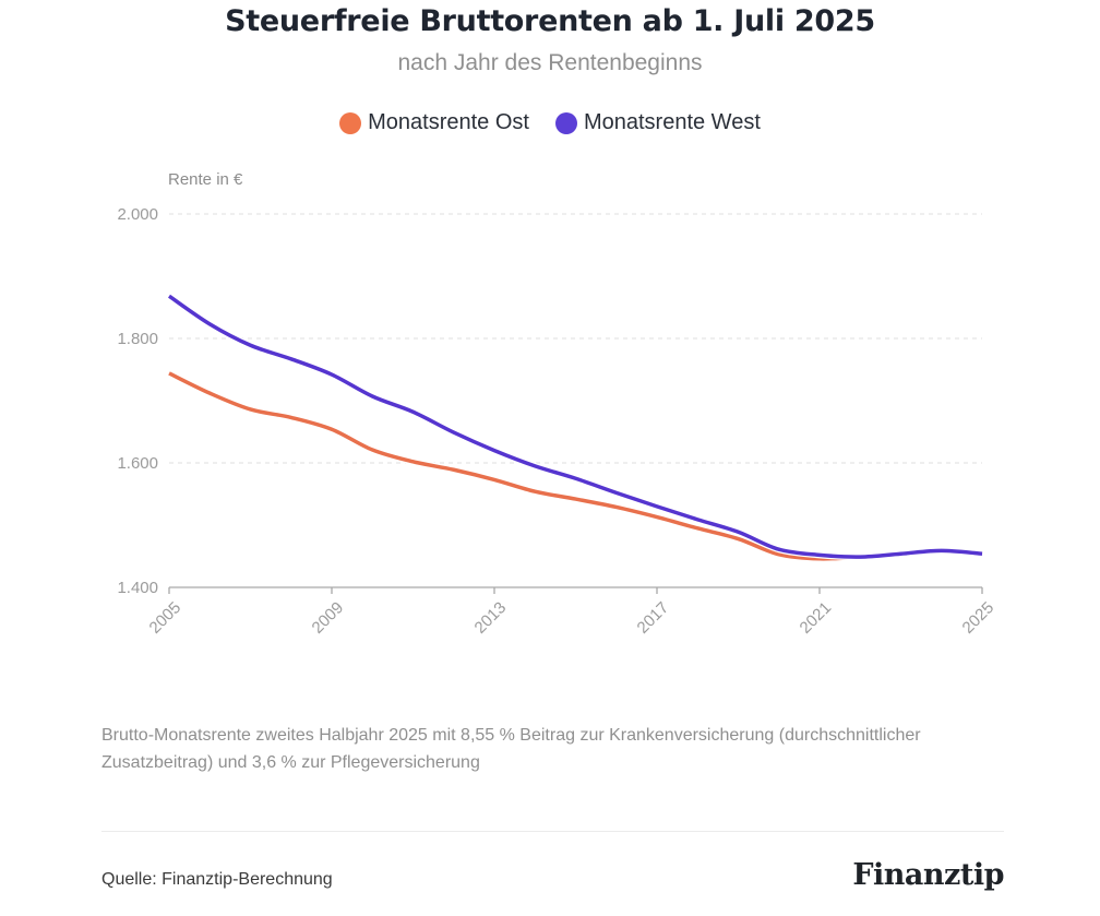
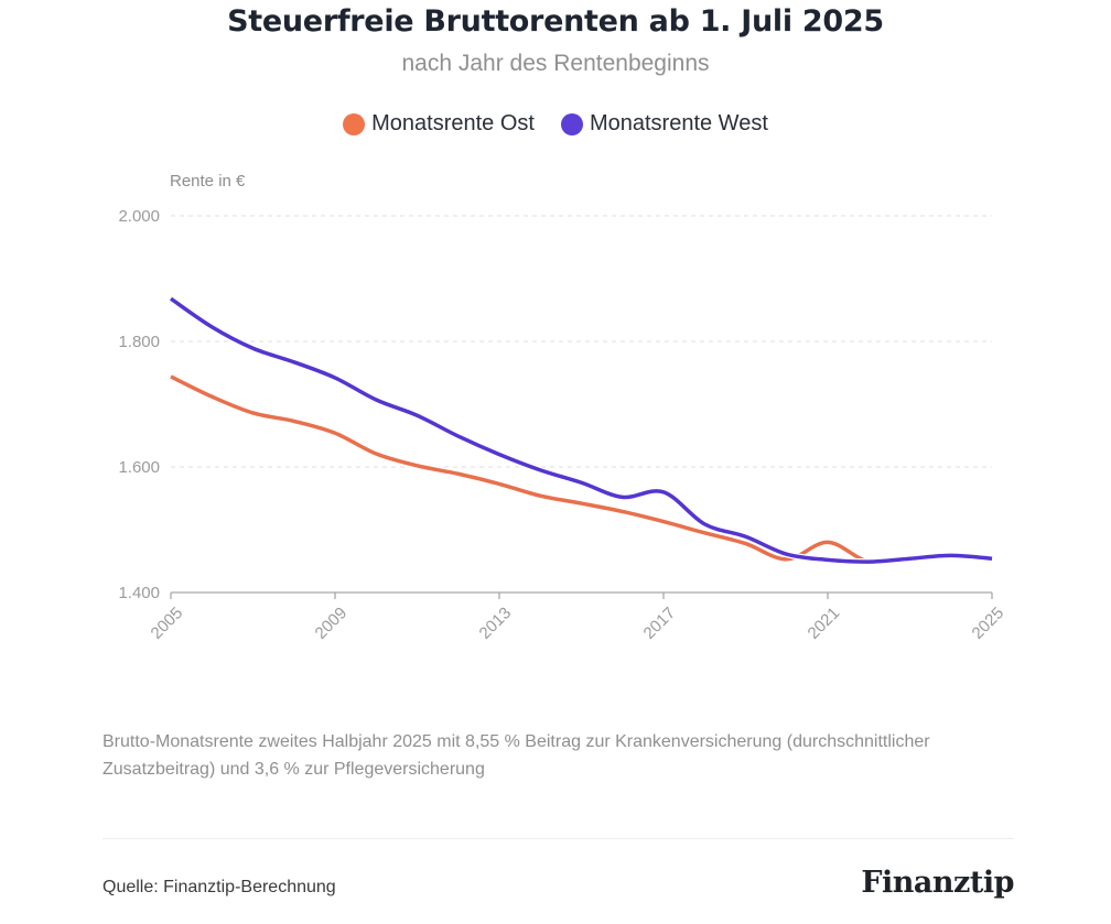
Monatsrente West/2017: 1530 -> 1560
Monatsrente Ost/2021: 1450 -> 1480
